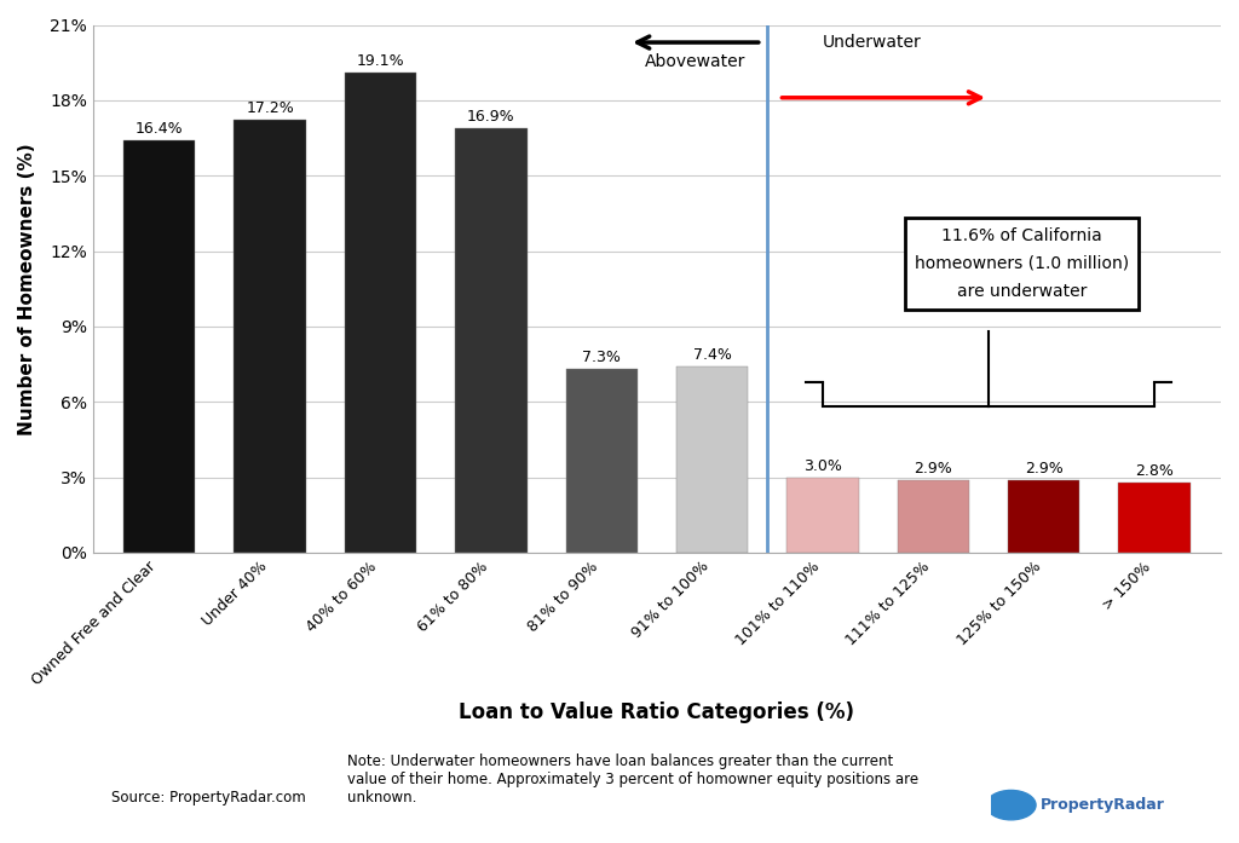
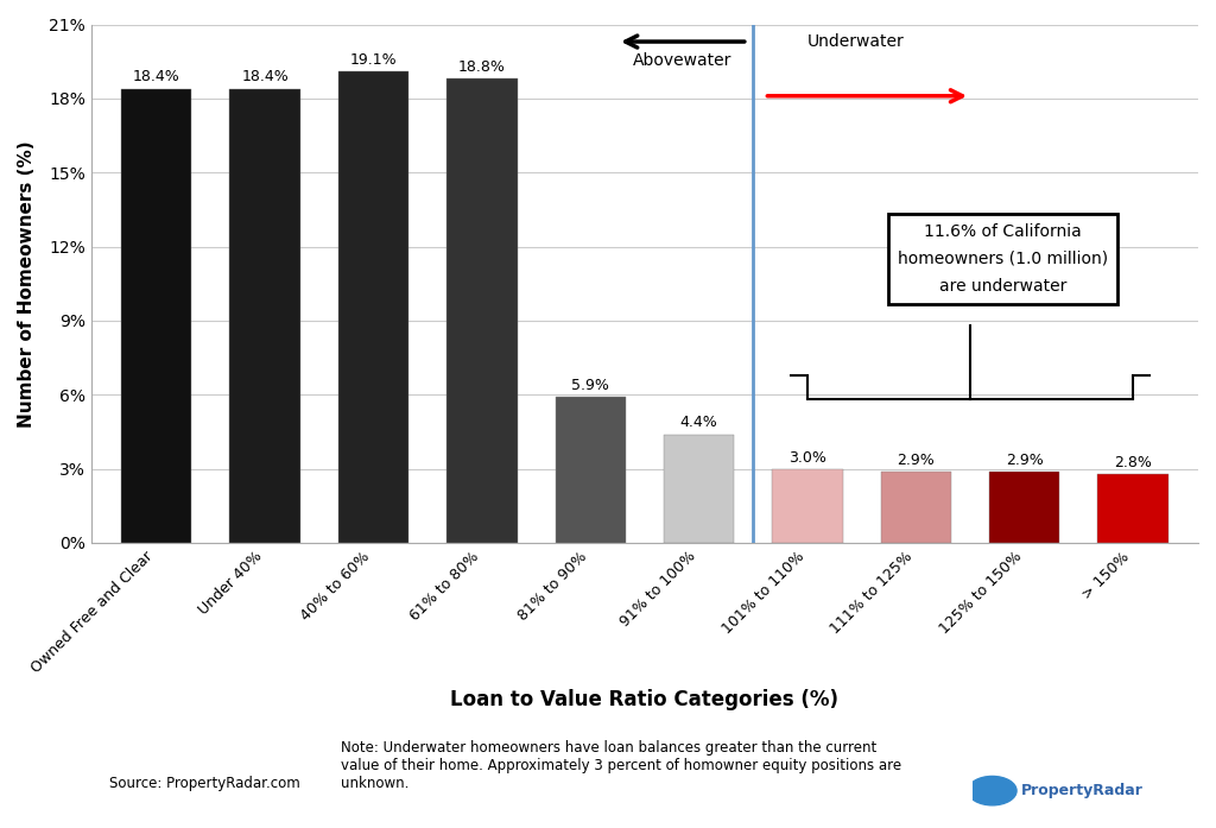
Owned Free and Clear: 16.4% -> 18.4%
Under 40%: 17.2% -> 18.4%
61% to 80%: 16.9% -> 18.8%
81% to 90%: 7.3% -> 5.9%
91% to 100%: 7.4% -> 4.4%
